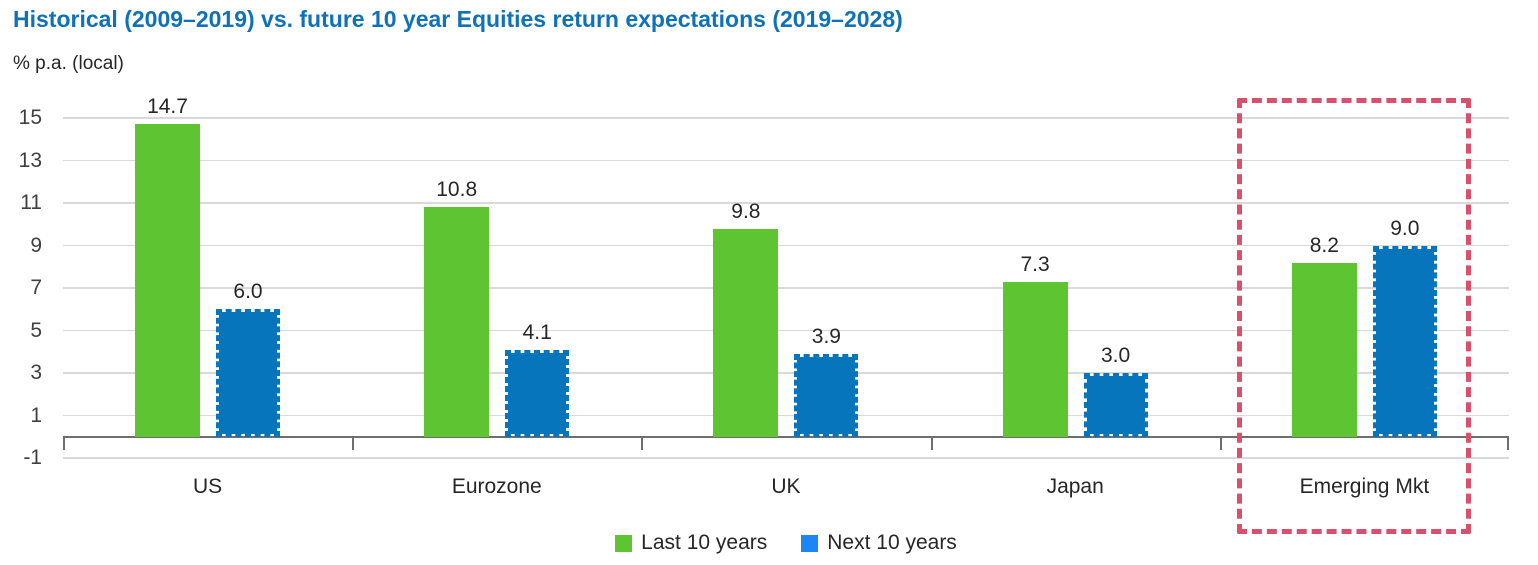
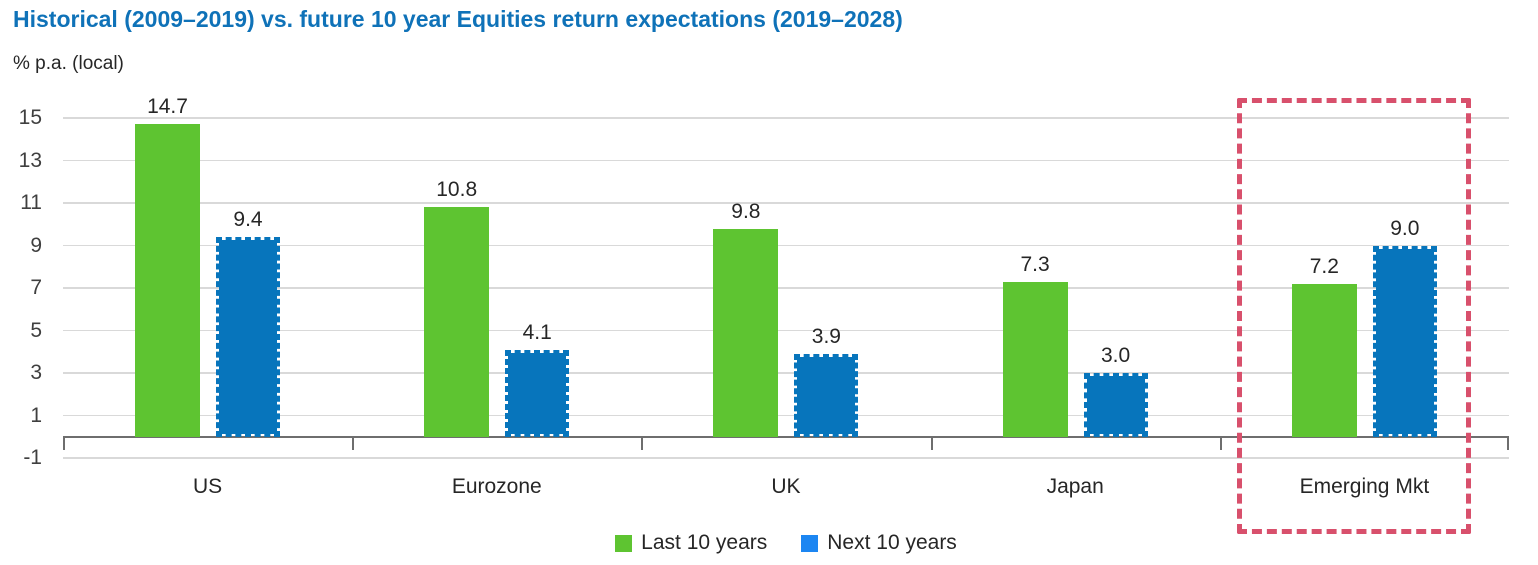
Next 10 years/US: 6.0 -> 9.4
Last 10 years/Emerging Mkt: 8.2 -> 7.2
